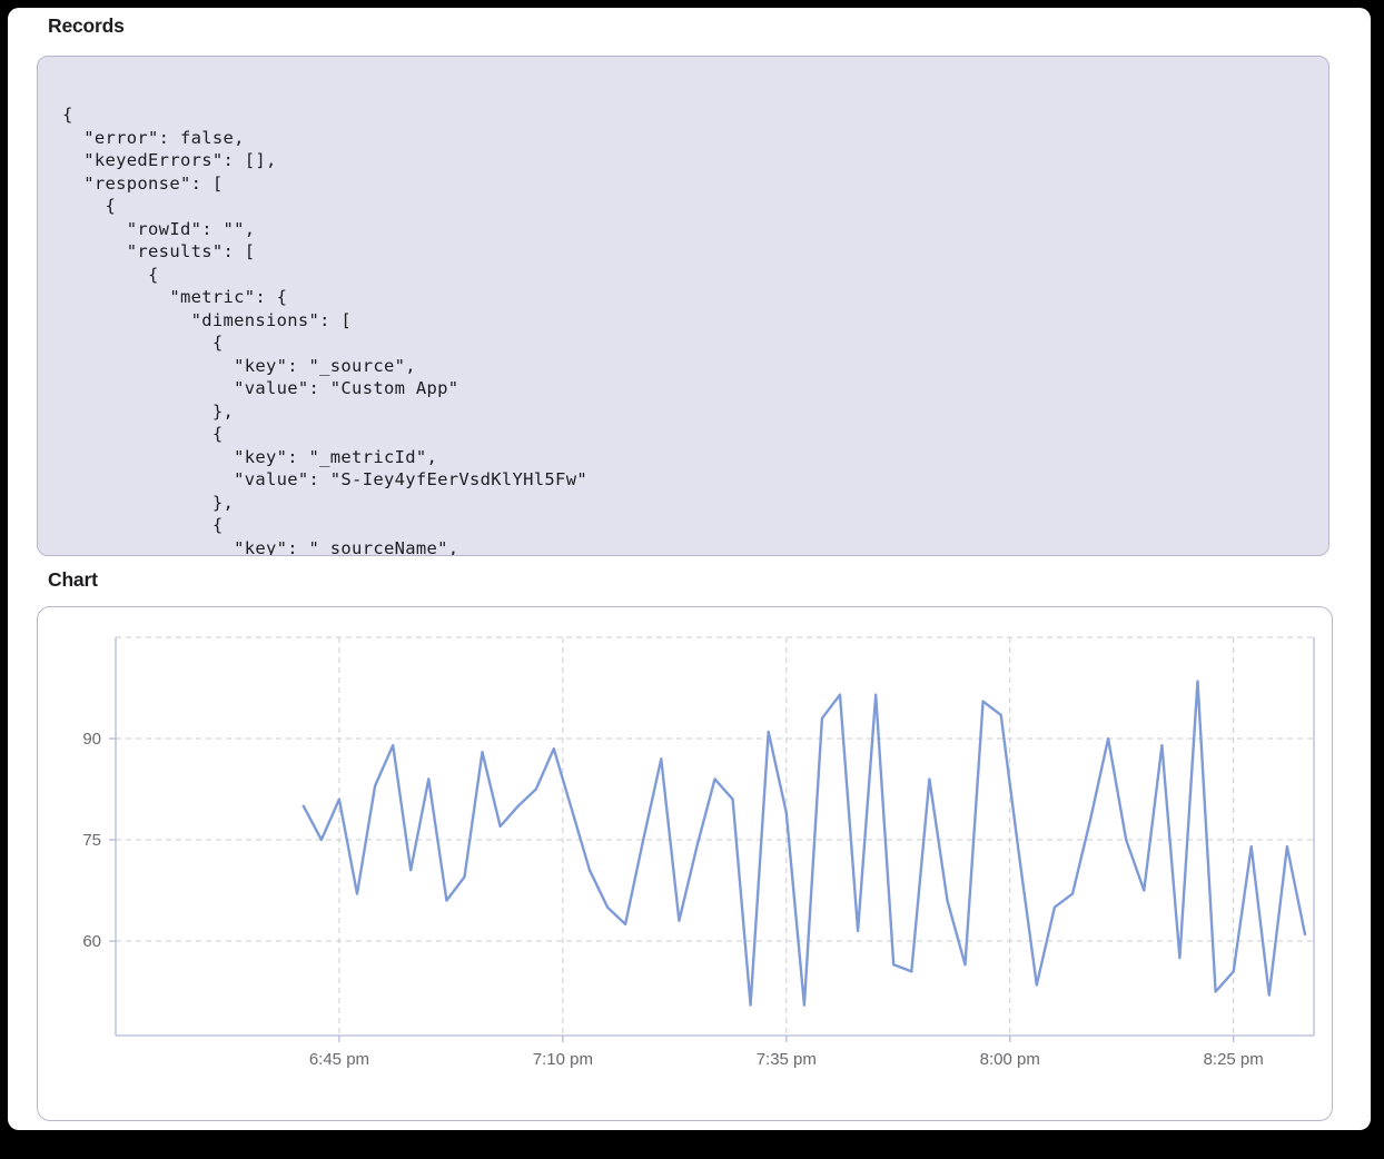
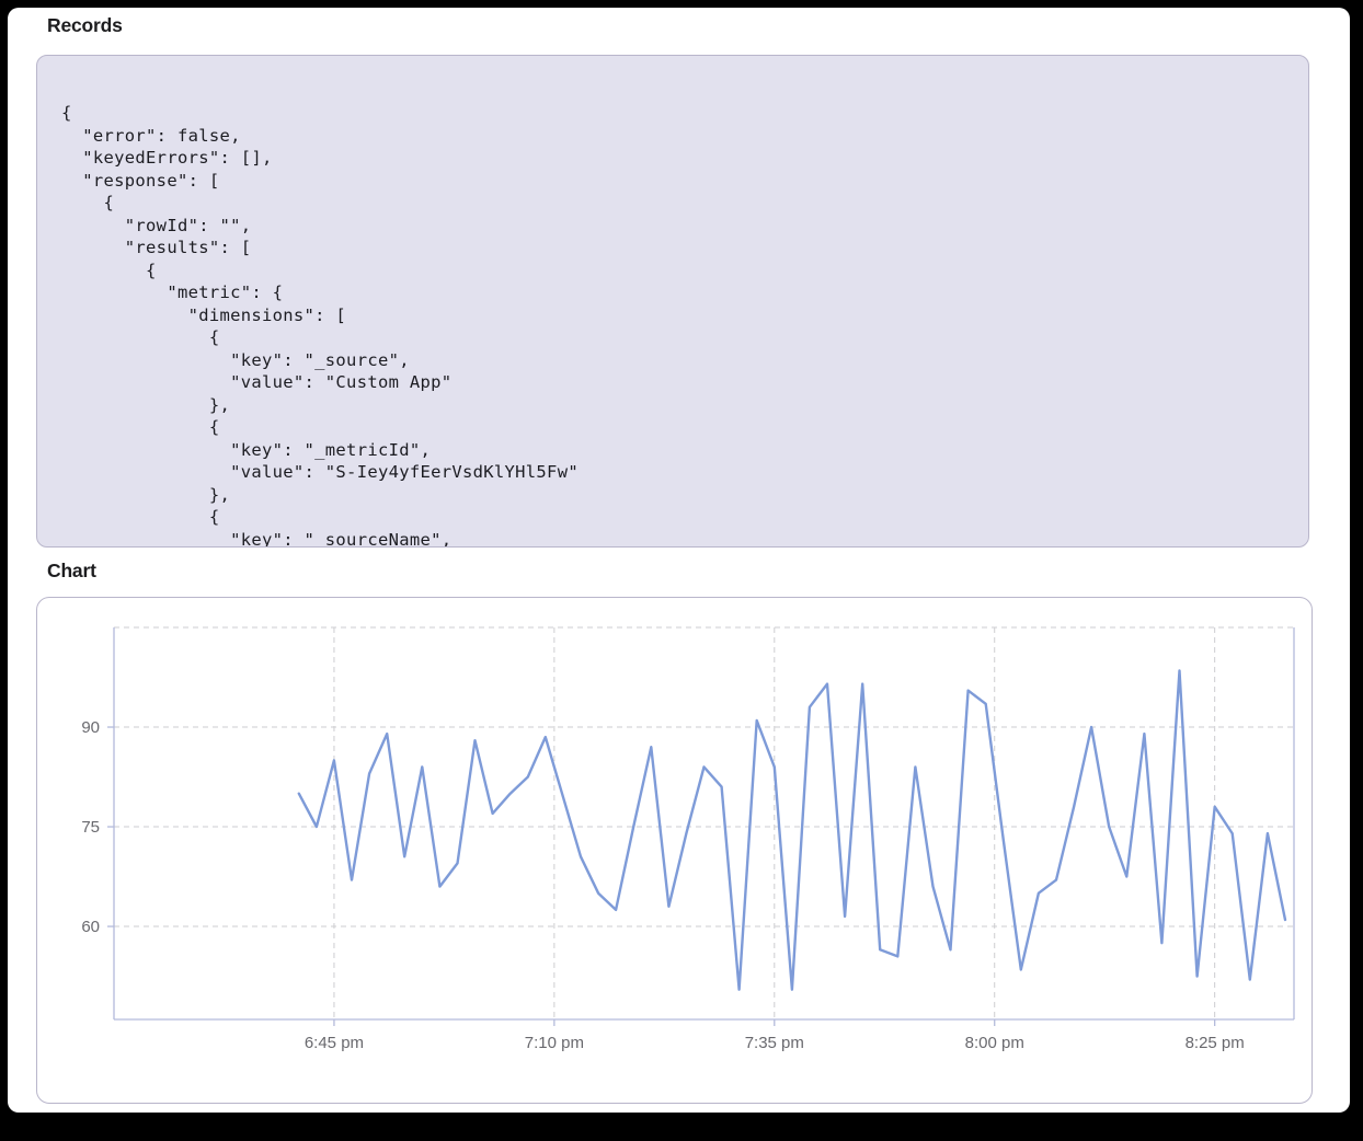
6:45 pm: 81 -> 85
7:35 pm: 79 -> 84
8:25 pm: 56 -> 78
